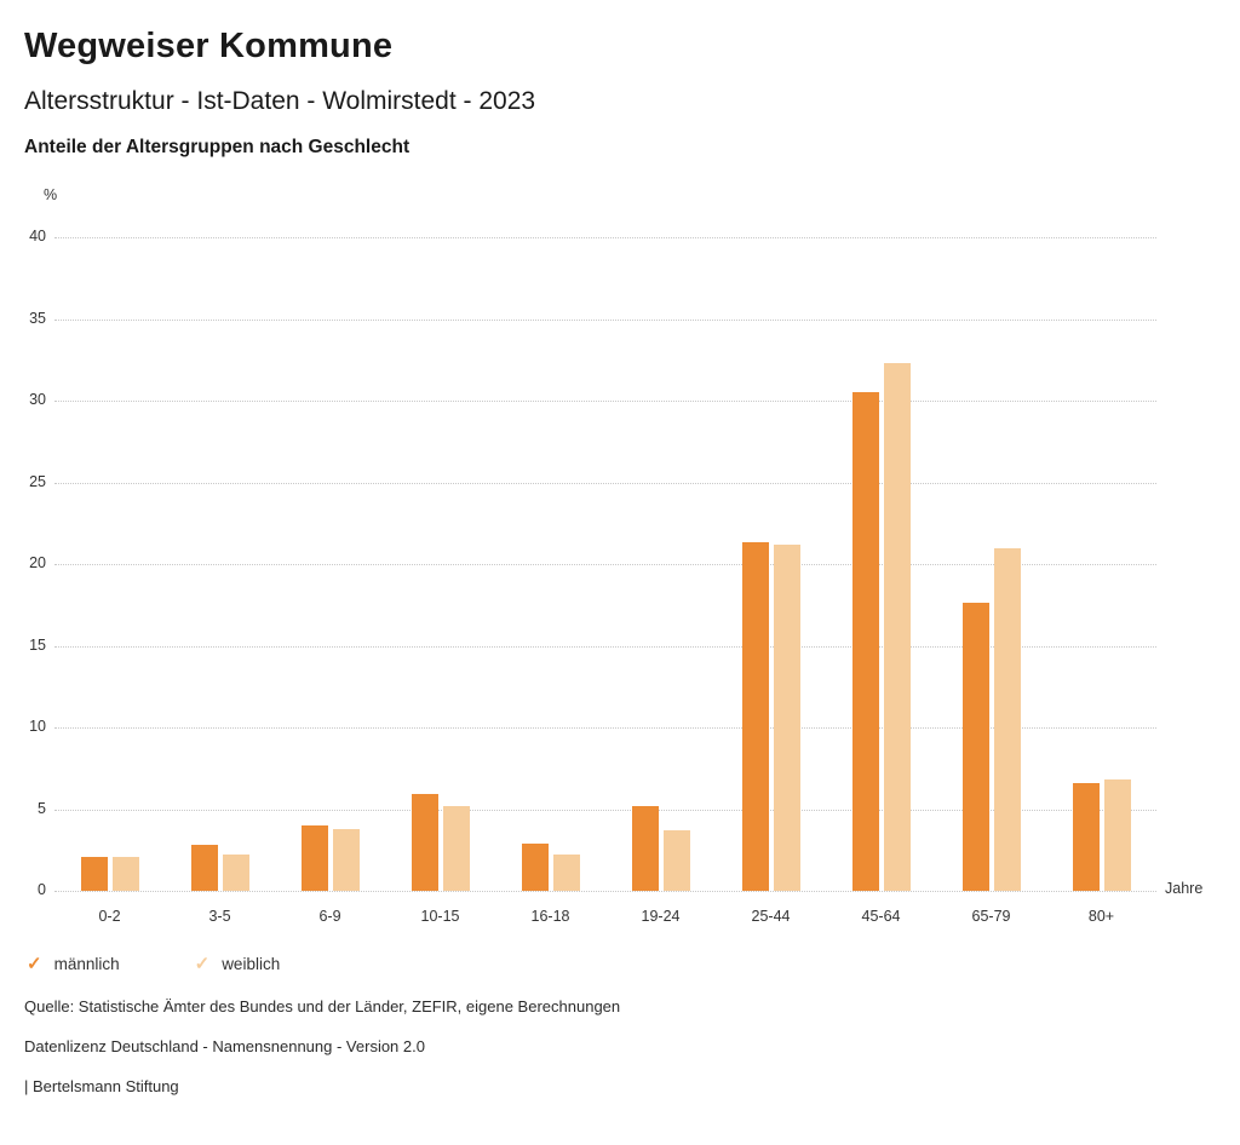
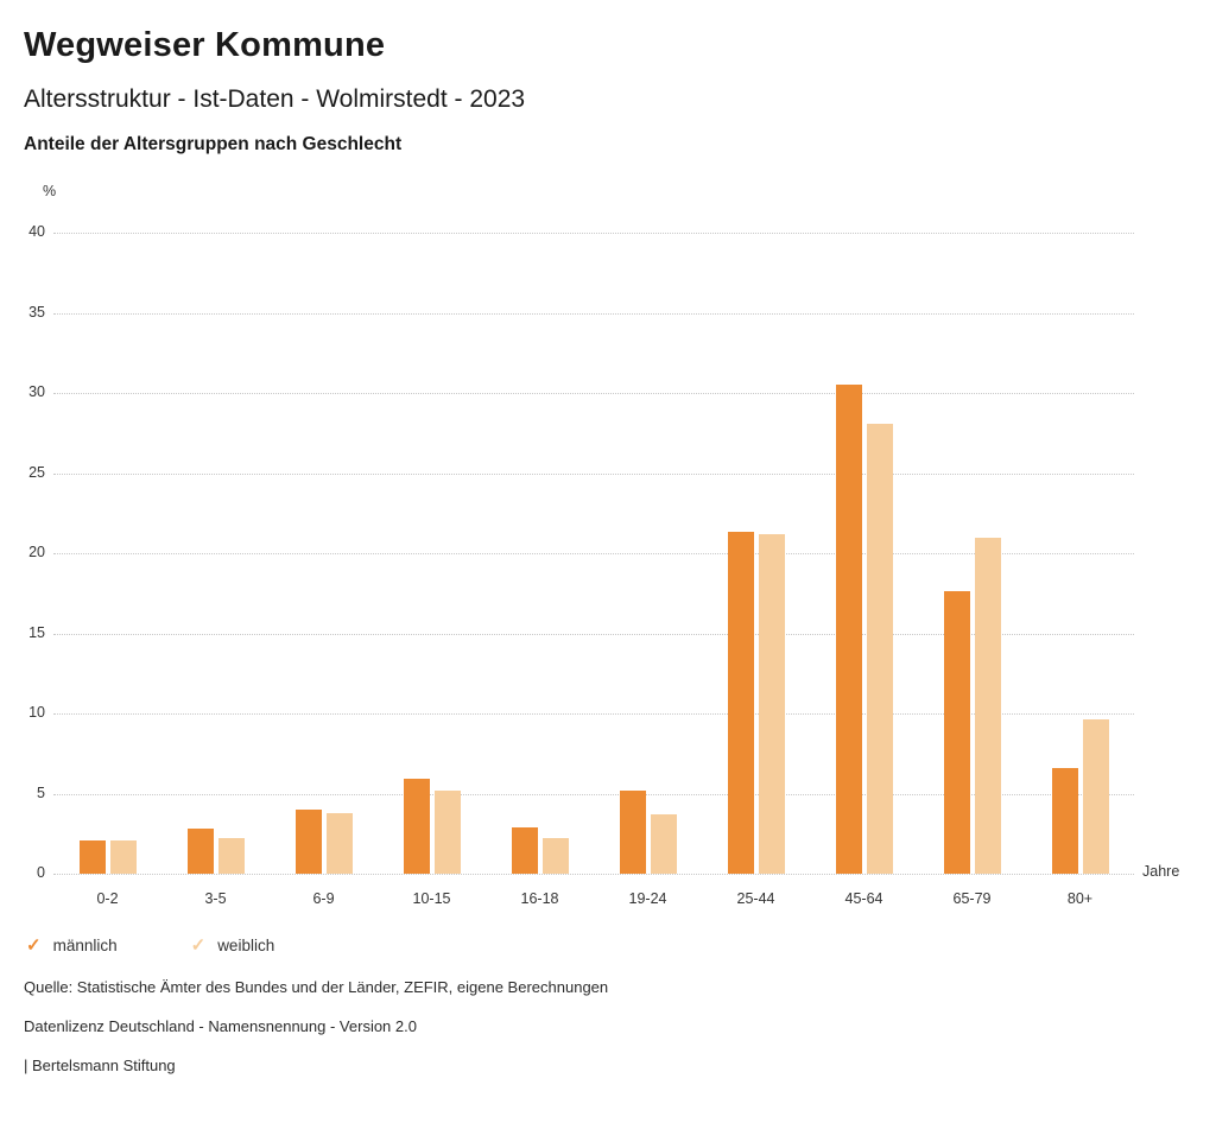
weiblich/45-64: 32.3 -> 28.1
weiblich/80+: 6.8 -> 9.6
